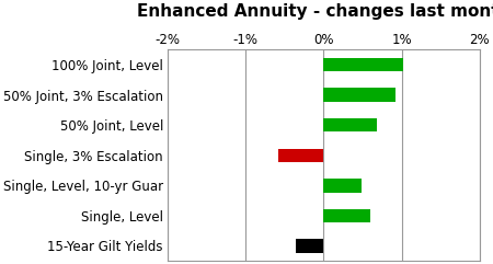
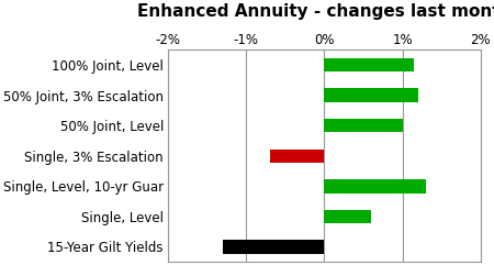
100% Joint, Level: 1.02% -> 1.15%
50% Joint, 3% Escalation: 0.92% -> 1.20%
50% Joint, Level: 0.68% -> 1.00%
Single, 3% Escalation: -0.58% -> -0.70%
Single, Level, 10-yr Guar: 0.48% -> 1.30%
15-Year Gilt Yields: -0.36% -> -1.30%
